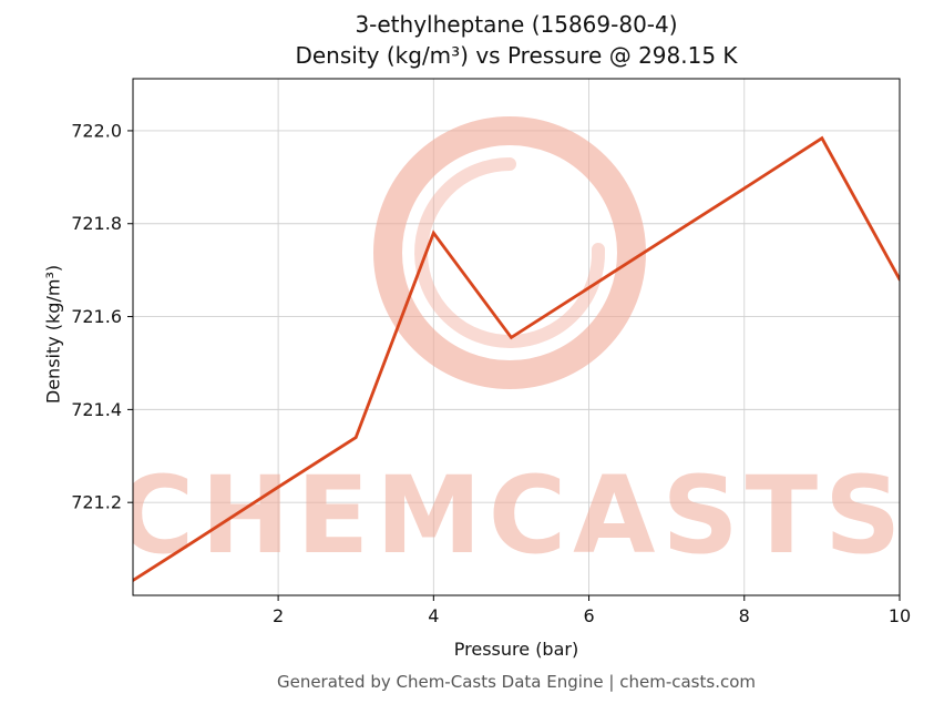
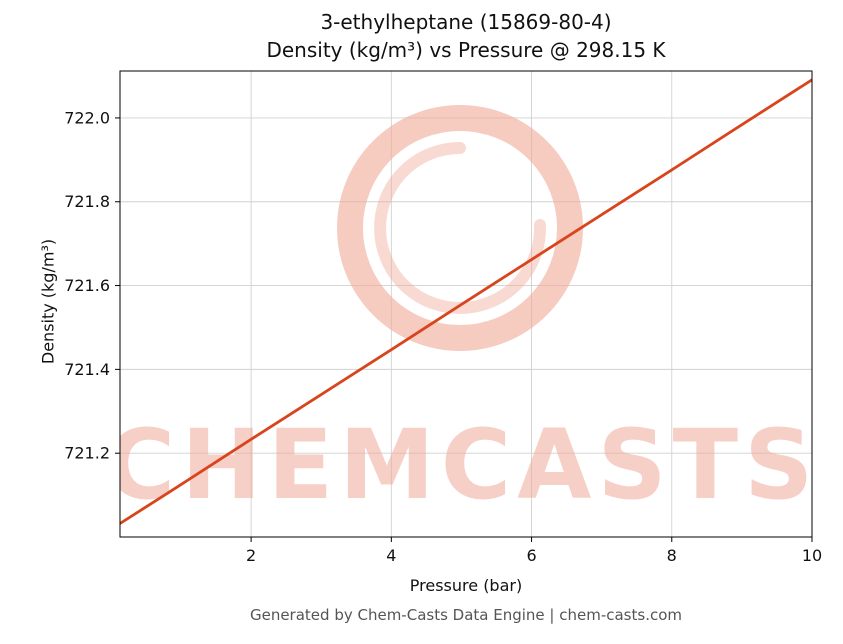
4: 721.78 -> 721.45
10: 721.68 -> 722.09
